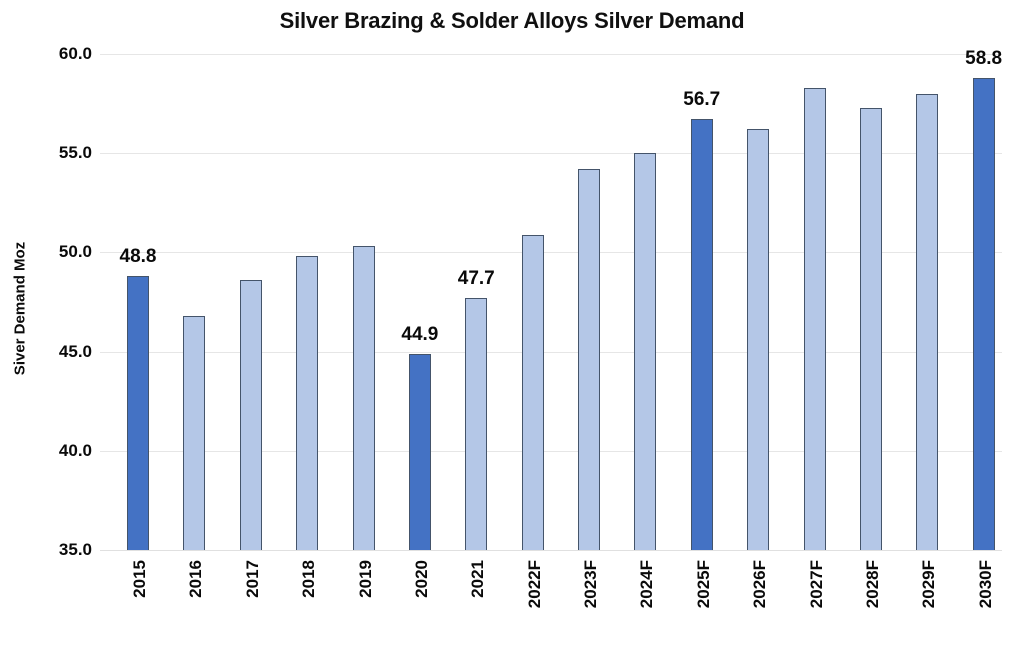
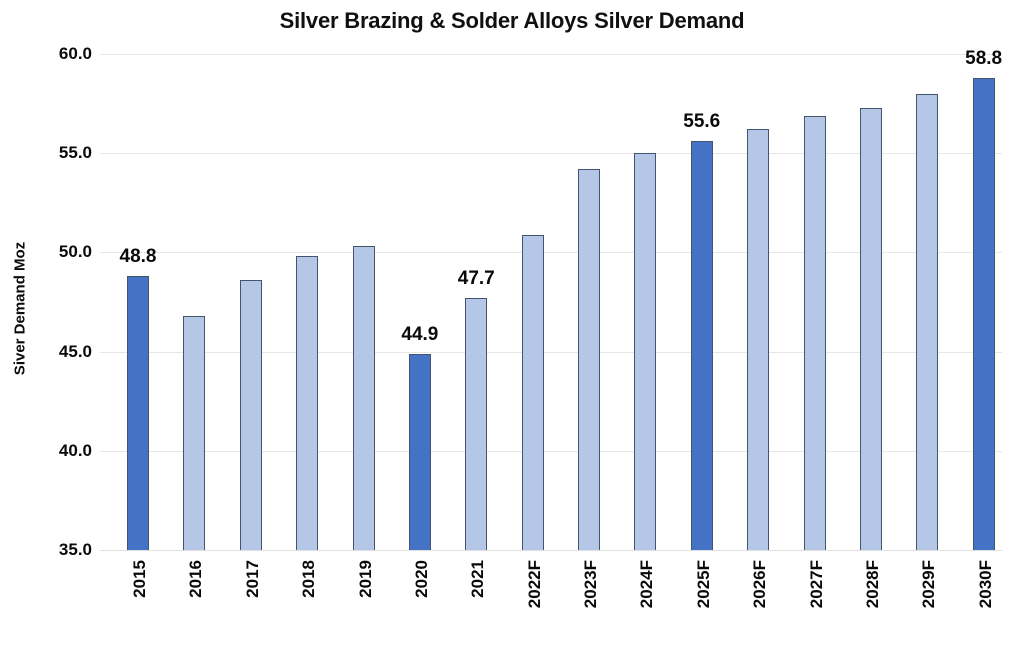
2025F: 56.7 -> 55.6
2027F: 58.3 -> 56.9
